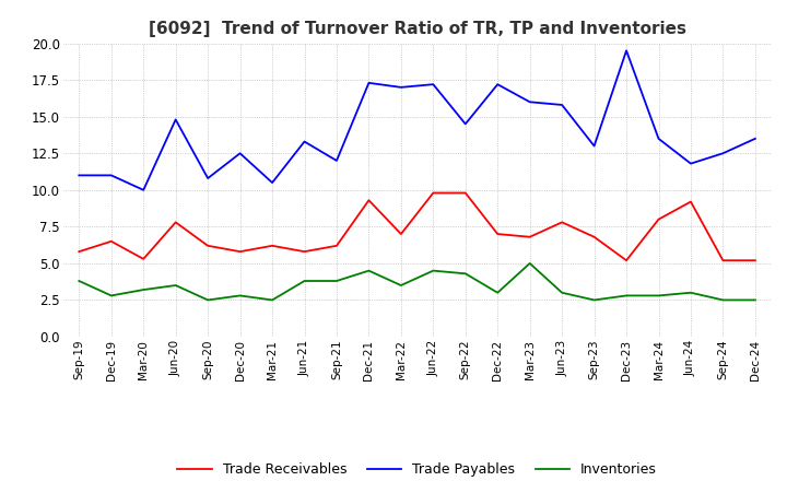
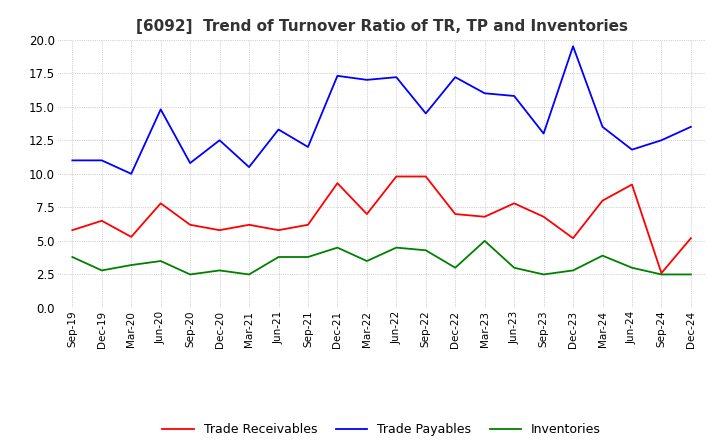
Inventories/Mar-24: 2.8 -> 3.9
Trade Receivables/Sep-24: 5.2 -> 2.6
